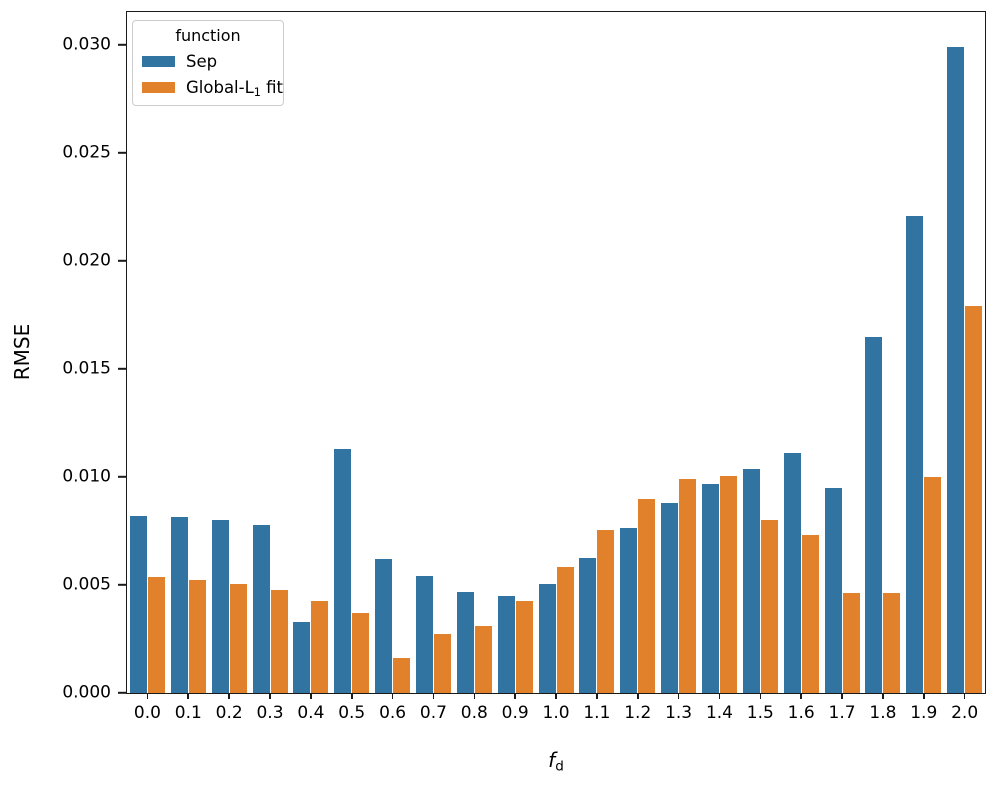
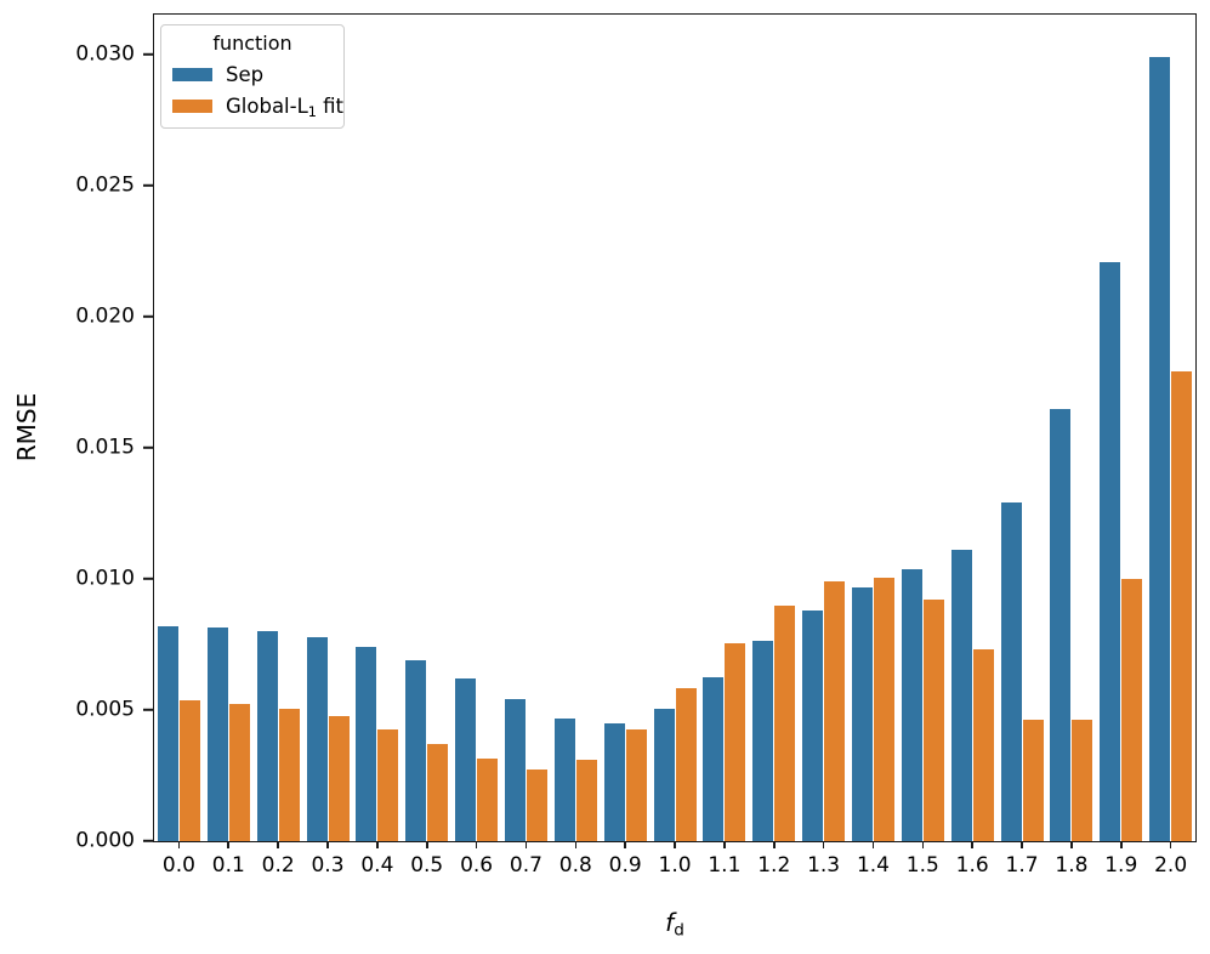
Sep/0.4: 0.0033 -> 0.0074
Sep/0.5: 0.0113 -> 0.0069
Global-L1 fit/0.6: 0.0016 -> 0.0032
Global-L1 fit/1.5: 0.0080 -> 0.0092
Sep/1.7: 0.0095 -> 0.0129
